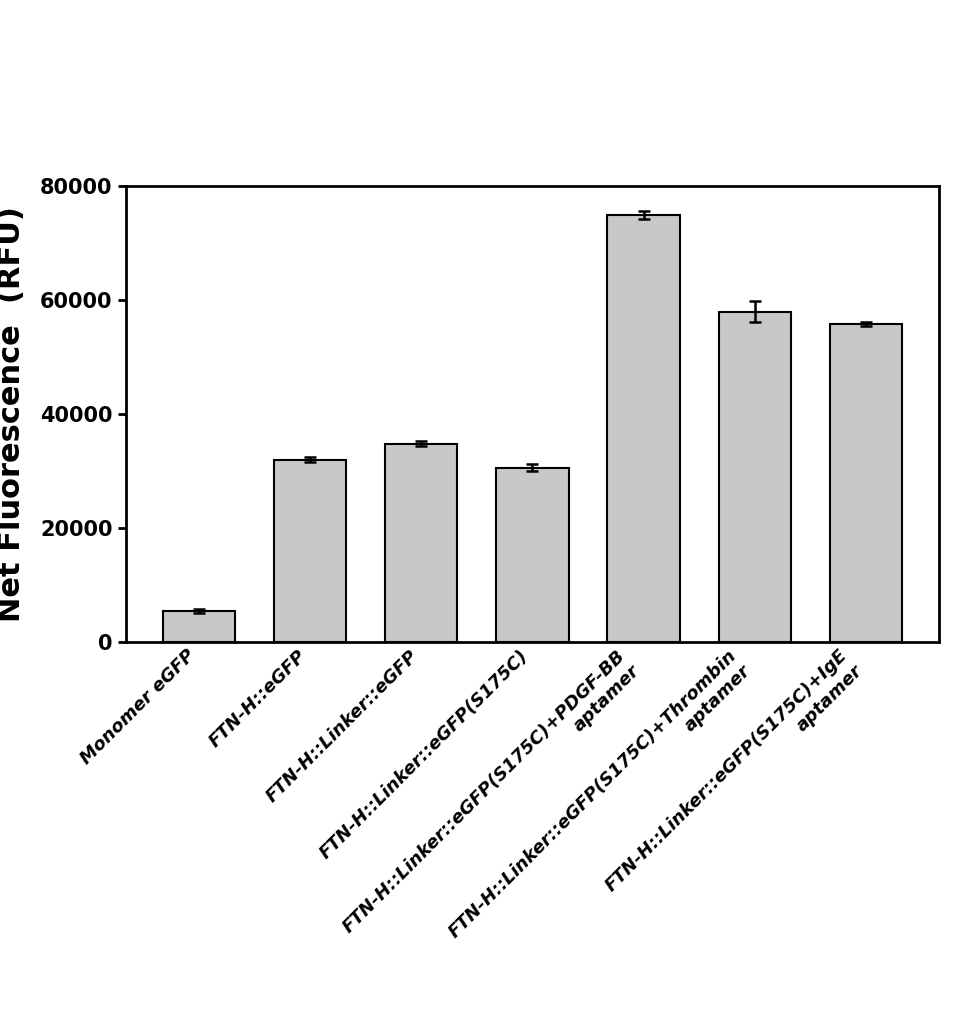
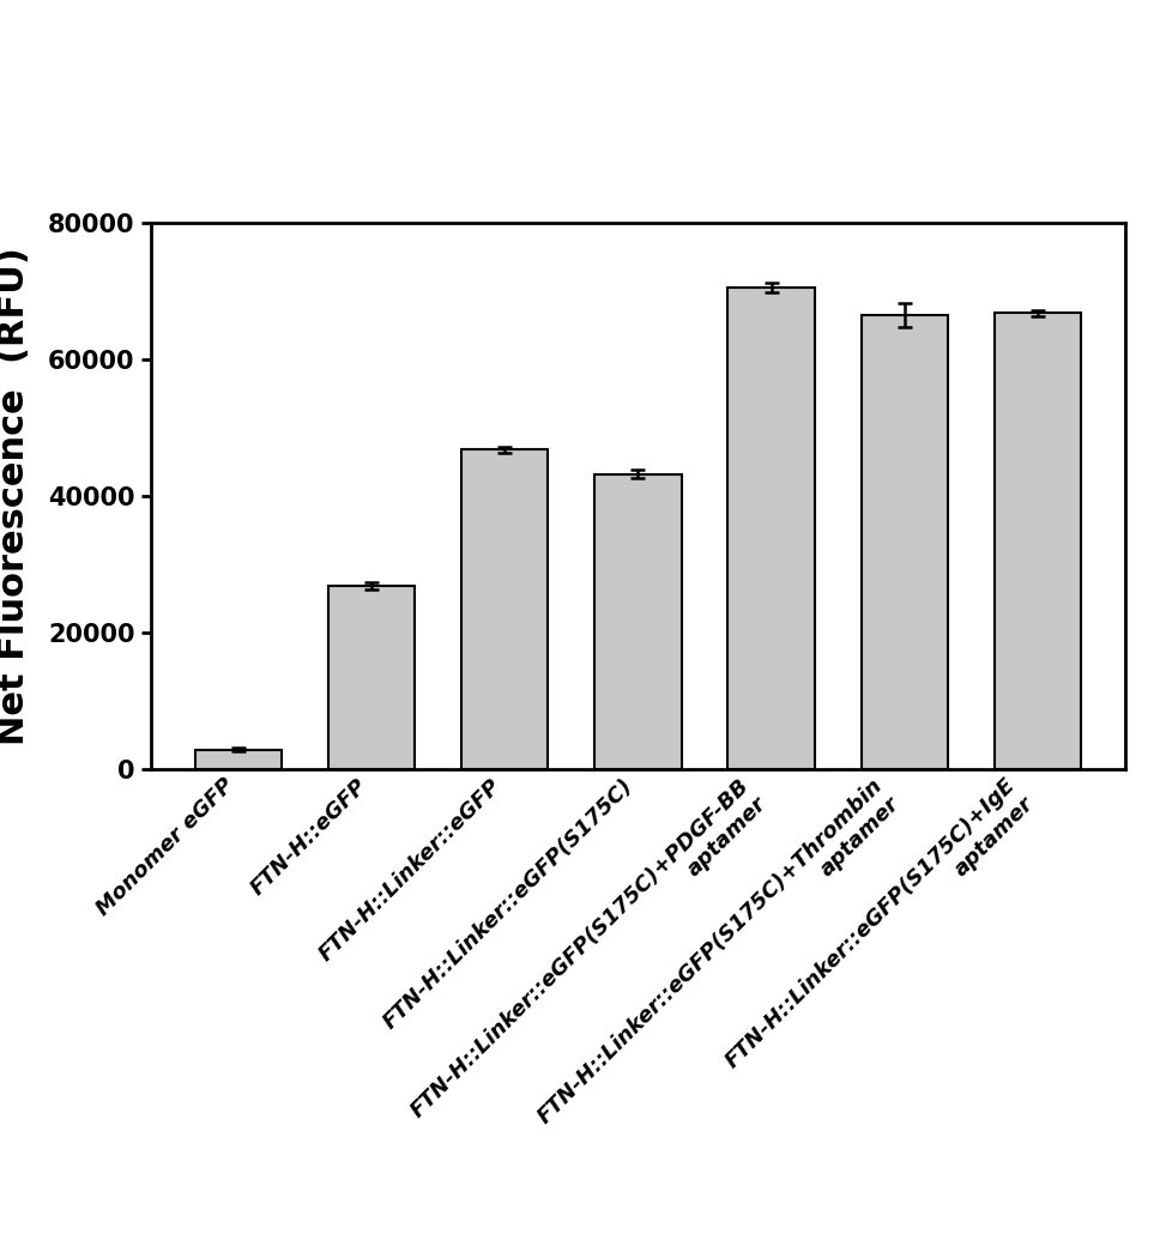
Monomer eGFP: 5400 -> 2800
FTN-H::eGFP: 32000 -> 26800
FTN-H::Linker::eGFP: 34800 -> 46800
FTN-H::Linker::eGFP(S175C): 30600 -> 43200
FTN-H::Linker::eGFP(S175C)+PDGF-BB aptamer: 75000 -> 70500
FTN-H::Linker::eGFP(S175C)+Thrombin aptamer: 58000 -> 66500
FTN-H::Linker::eGFP(S175C)+IgE aptamer: 55800 -> 66800
